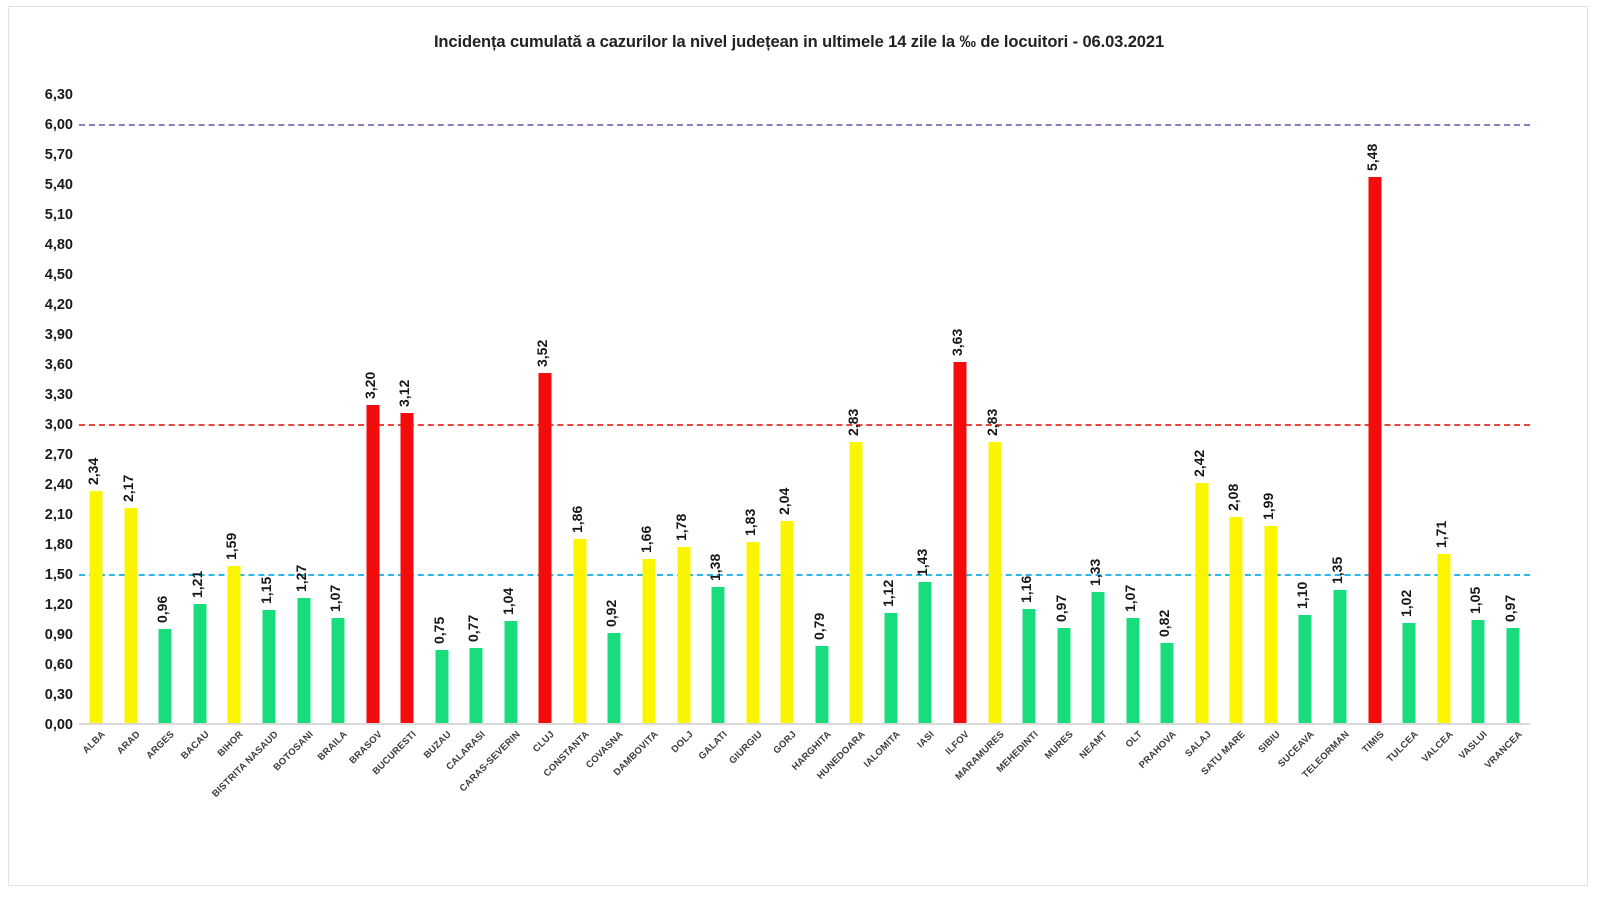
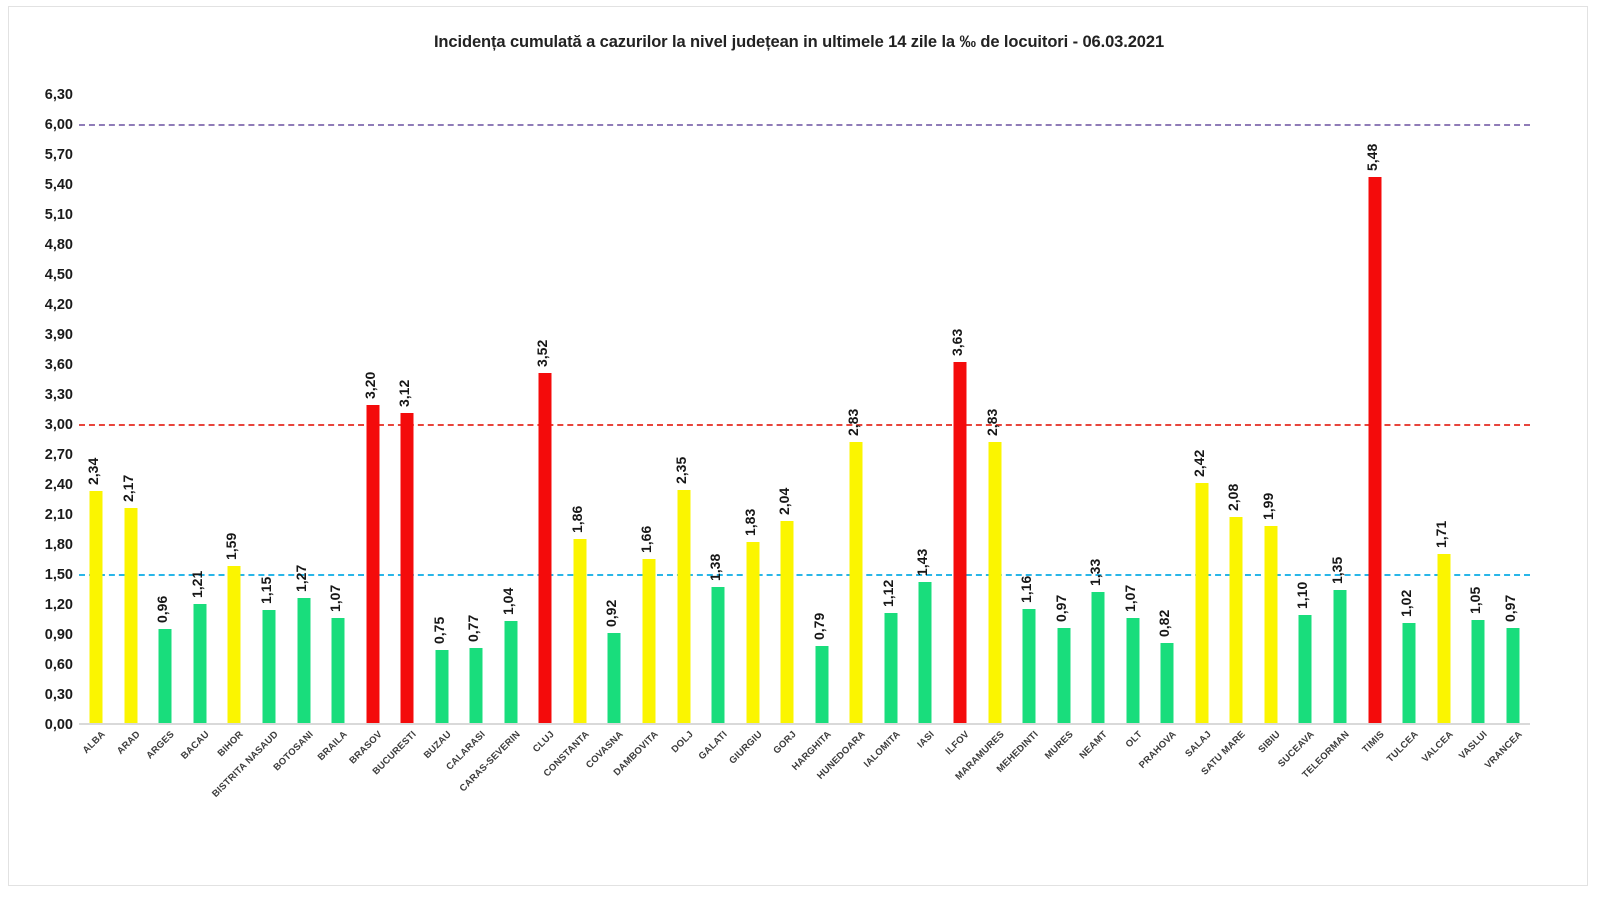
DOLJ: 1,78 -> 2,35
